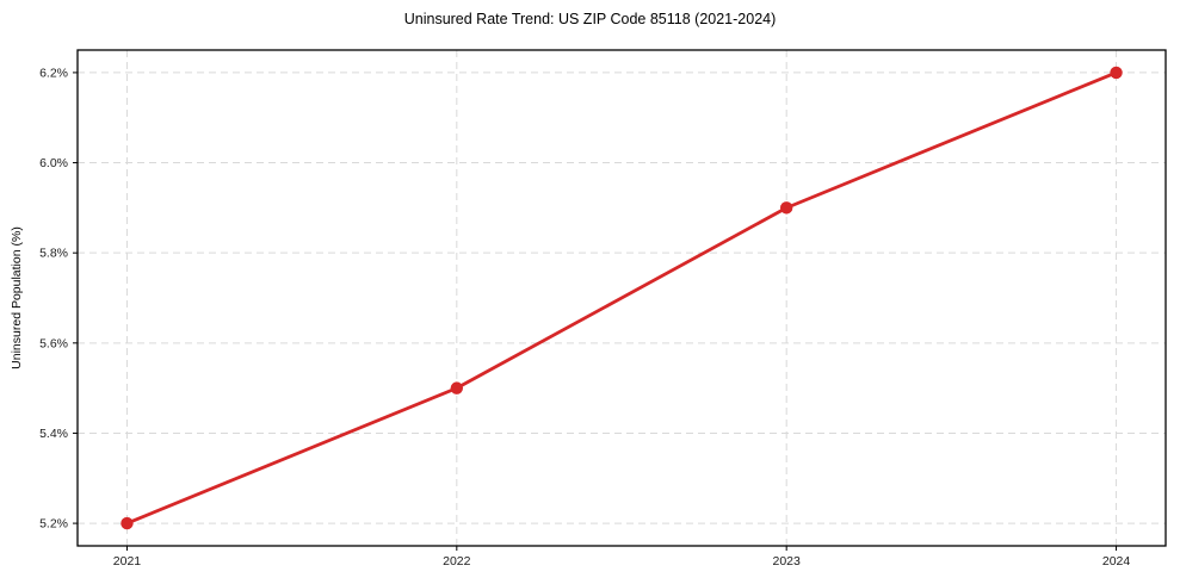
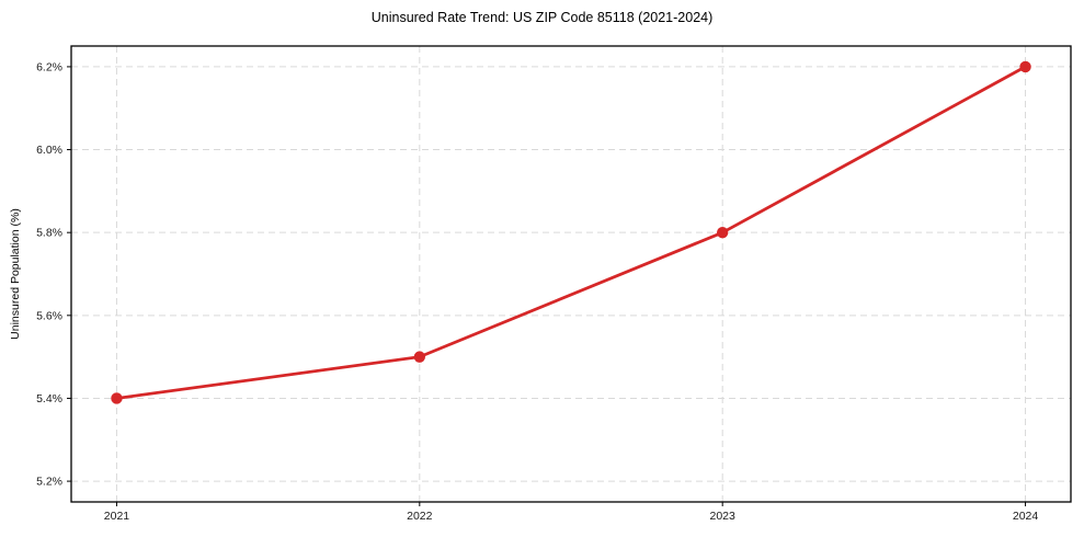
2021: 5.2% -> 5.4%
2023: 5.9% -> 5.8%
